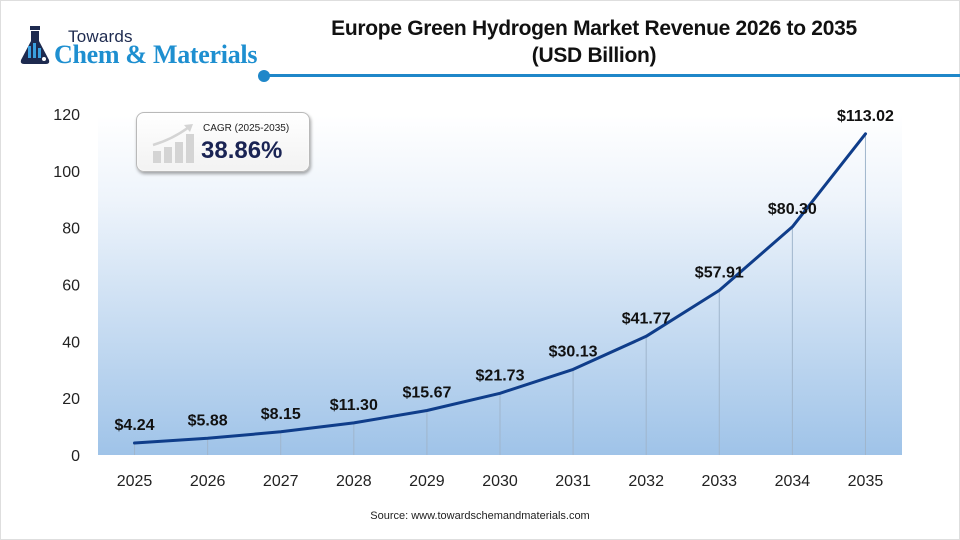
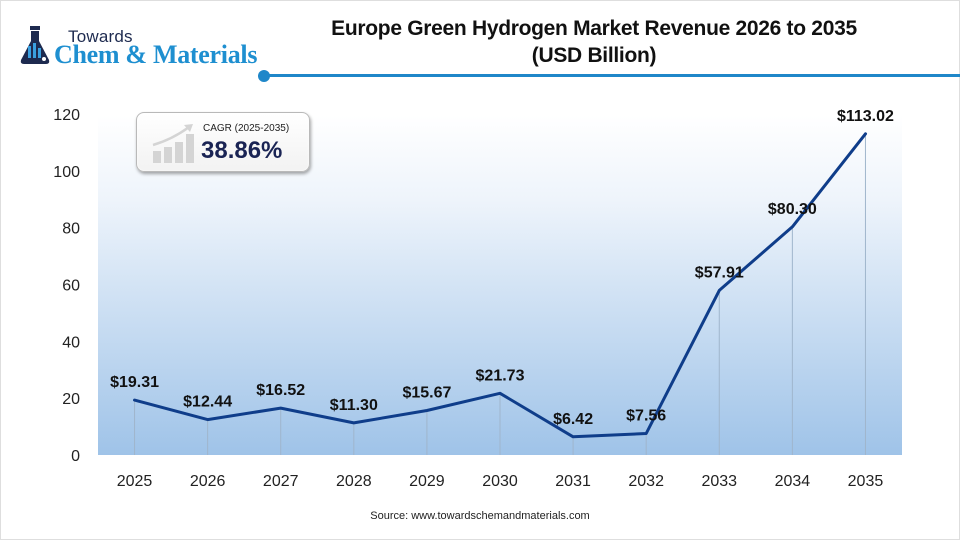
2025: $4.24 -> $19.31
2026: $5.88 -> $12.44
2027: $8.15 -> $16.52
2031: $30.13 -> $6.42
2032: $41.77 -> $7.56
